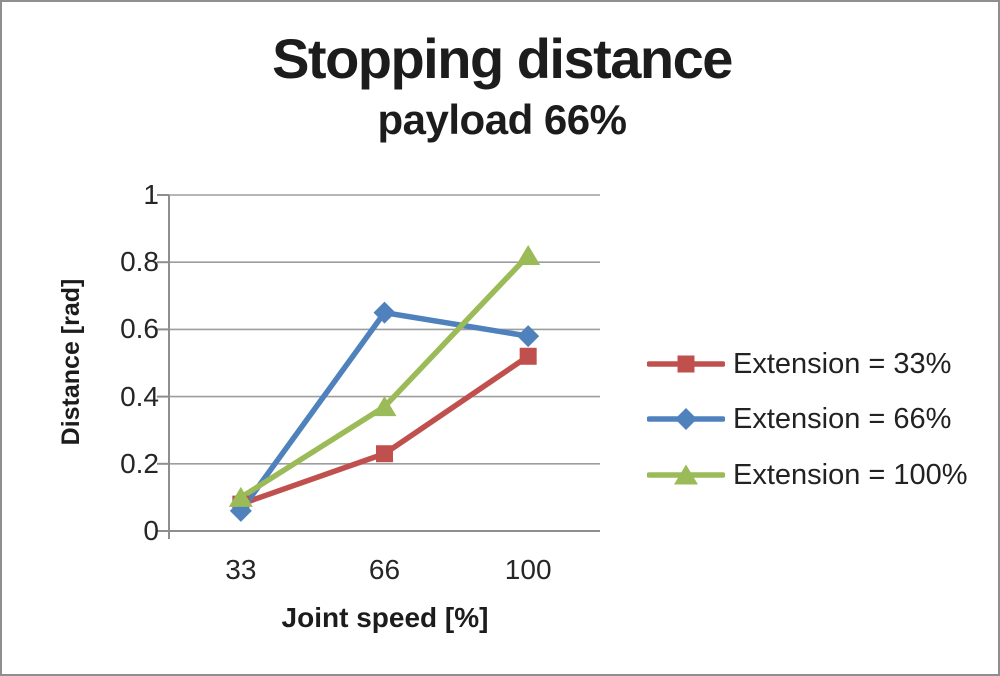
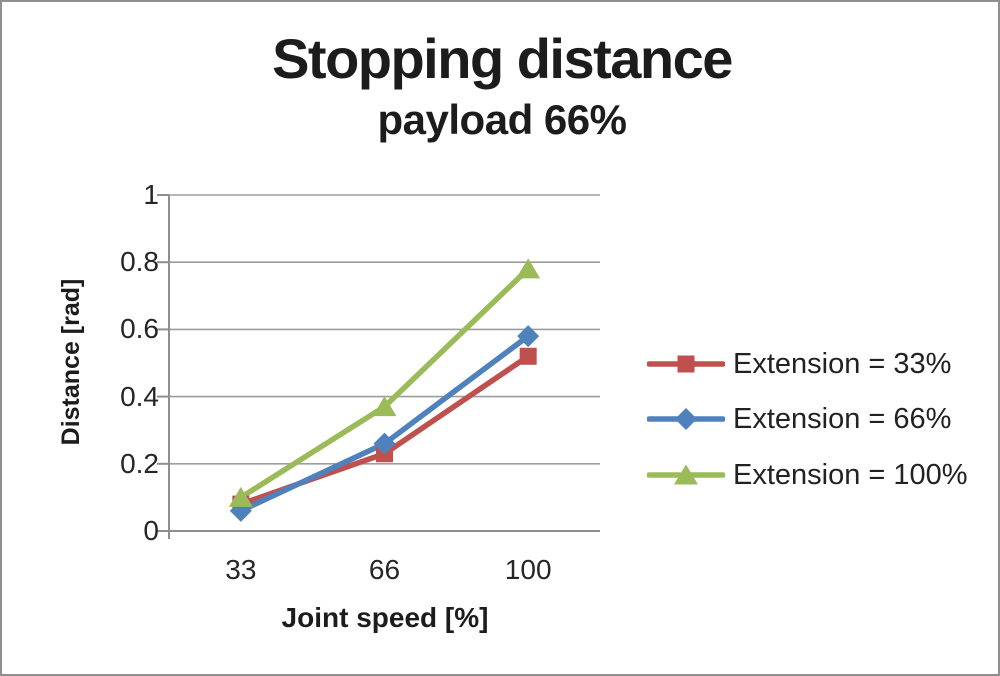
Extension = 66%/66: 0.65 -> 0.26
Extension = 100%/100: 0.82 -> 0.78
